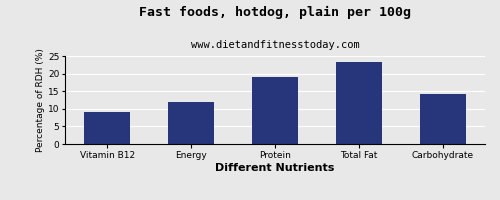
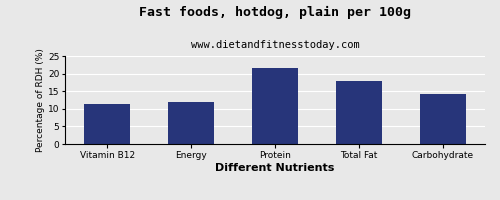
Vitamin B12: 9.2 -> 11.5
Protein: 19.0 -> 21.5
Total Fat: 23.3 -> 18.0
